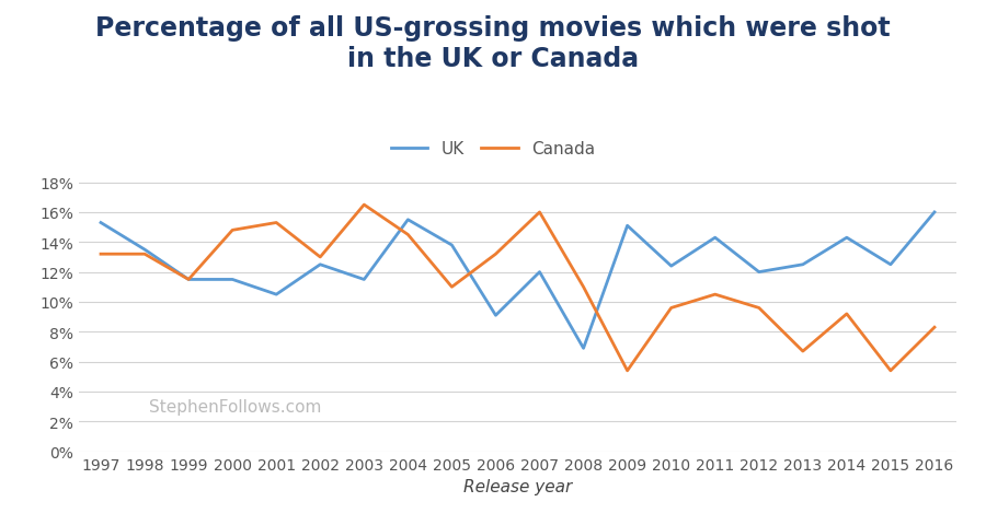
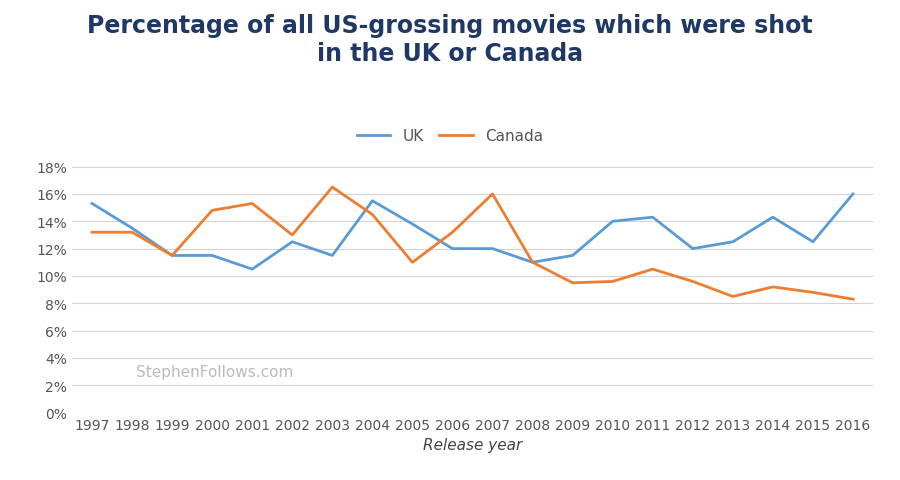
UK/2006: 9.1% -> 12.0%
UK/2008: 6.9% -> 11.0%
UK/2009: 15.1% -> 11.5%
Canada/2009: 5.4% -> 9.5%
UK/2010: 12.4% -> 14.0%
Canada/2013: 6.7% -> 8.5%
Canada/2015: 5.4% -> 8.8%
